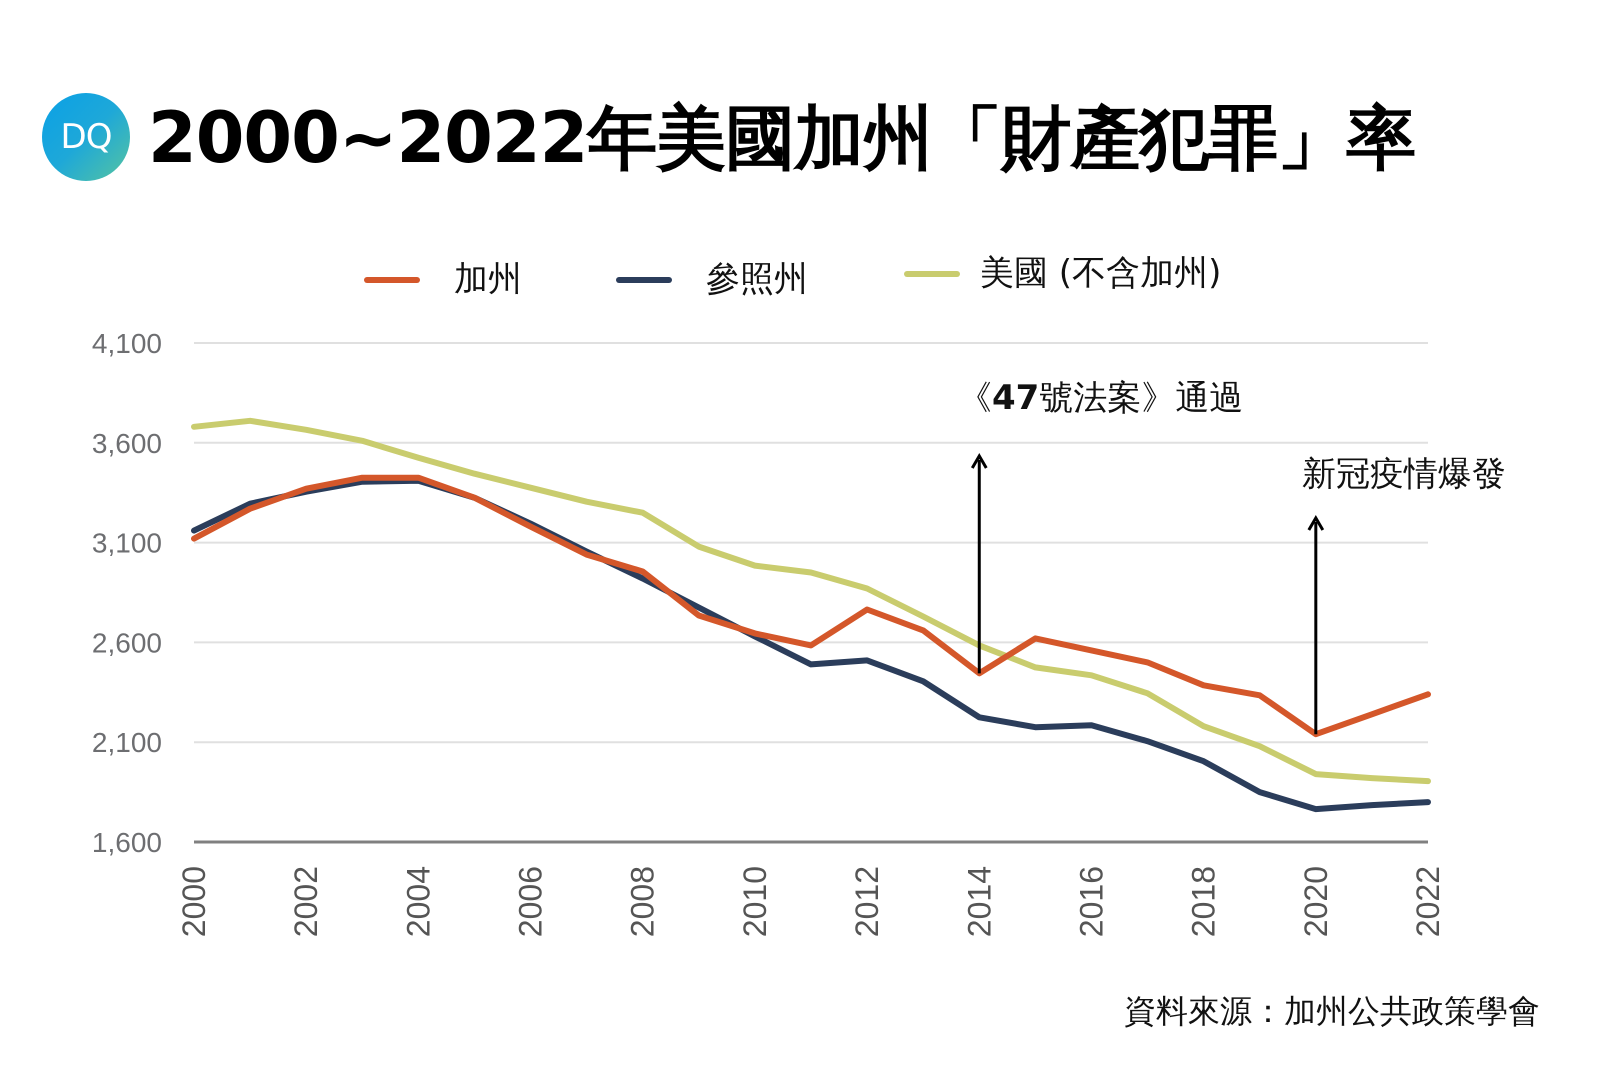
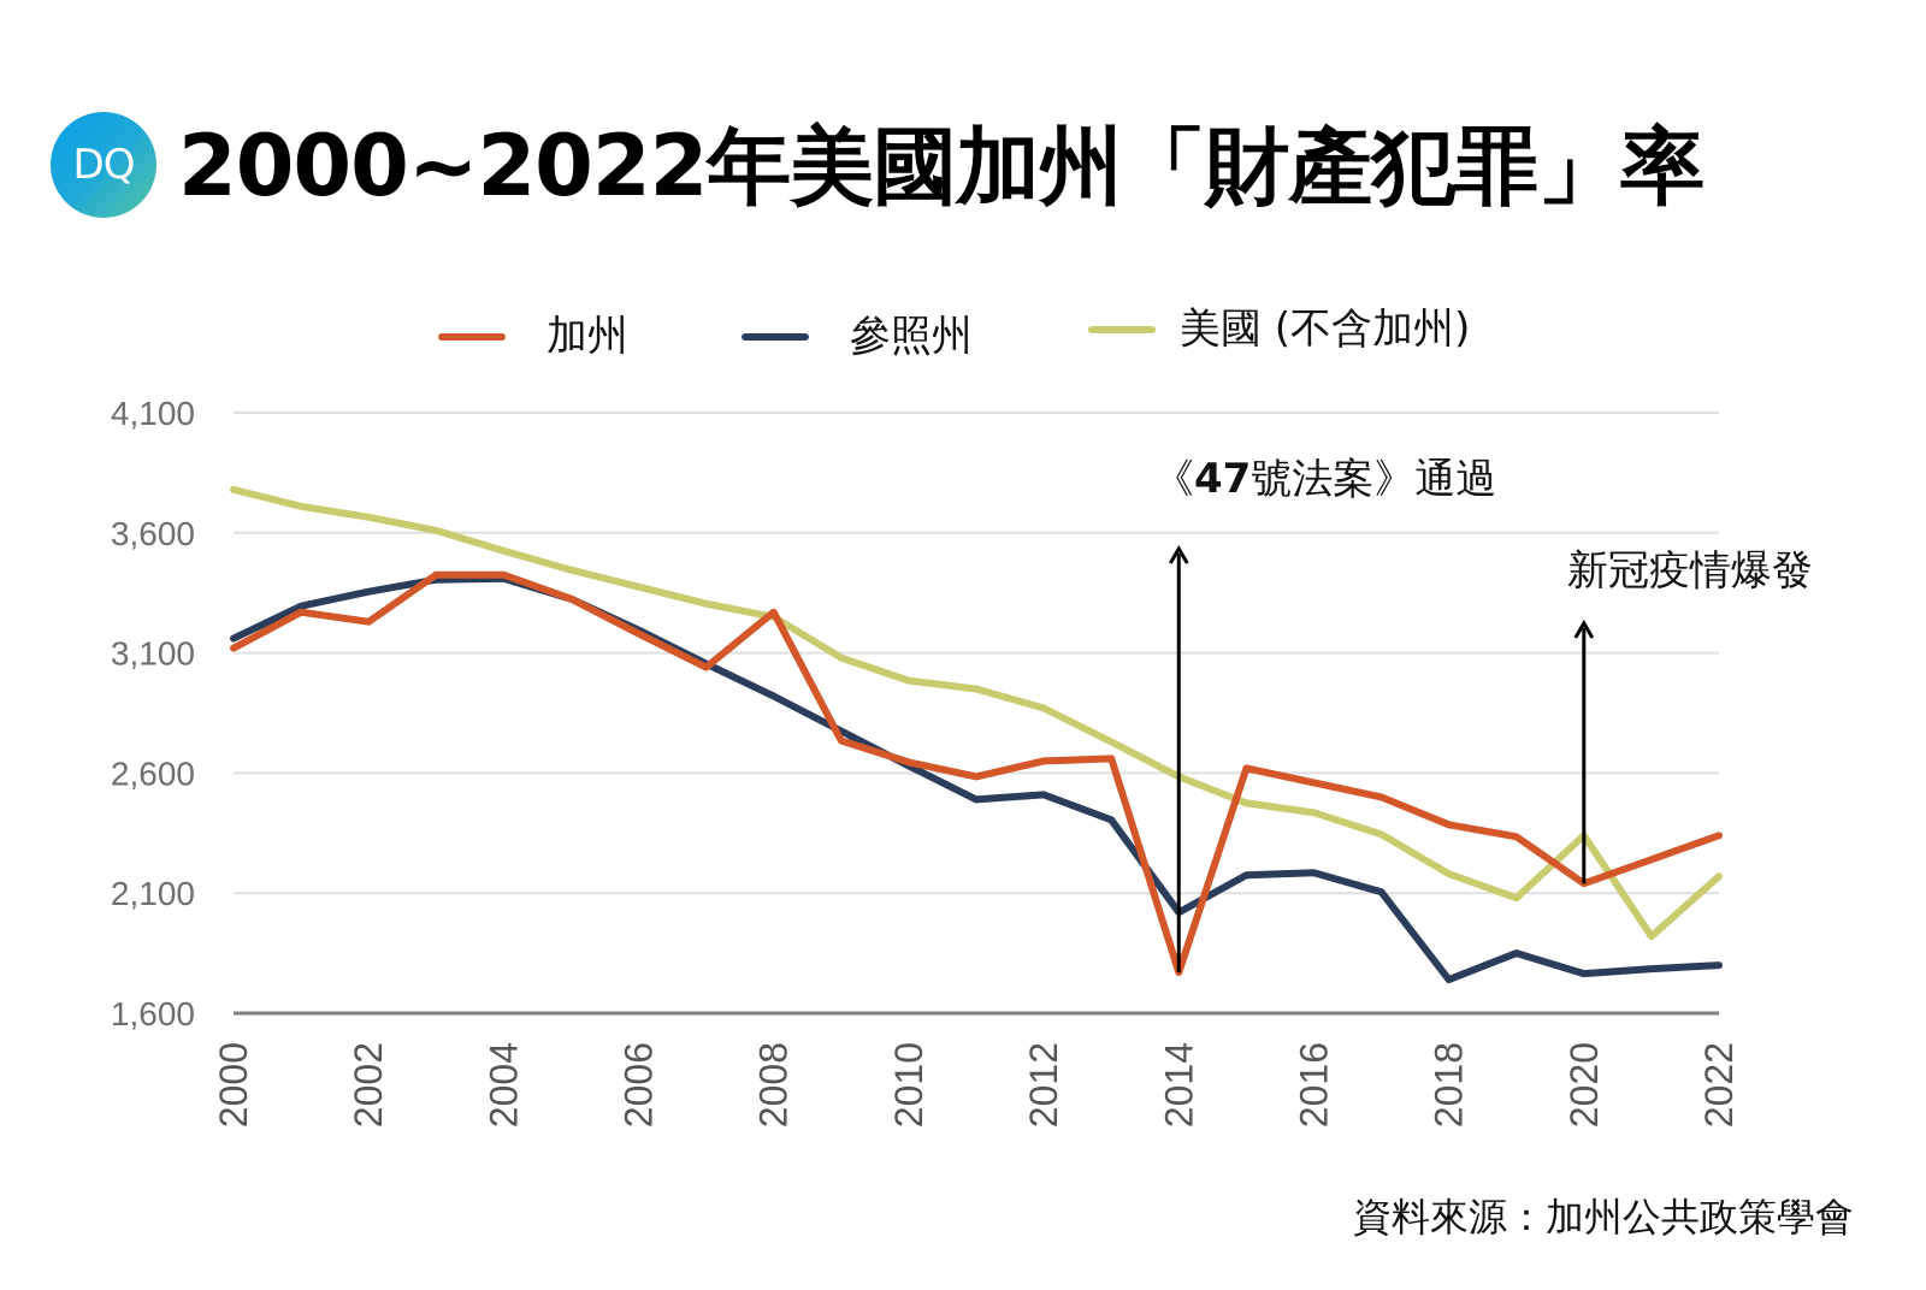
美國 (不含加州)/2000: 3680 -> 3780
加州/2002: 3370 -> 3230
加州/2008: 2960 -> 3270
加州/2012: 2760 -> 2650
加州/2014: 2440 -> 1770
參照州/2014: 2220 -> 2020
參照州/2018: 2000 -> 1740
美國 (不含加州)/2020: 1940 -> 2340
美國 (不含加州)/2022: 1900 -> 2170
